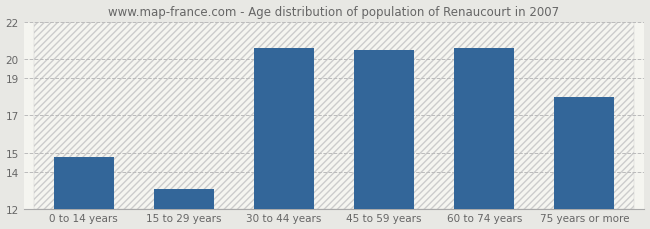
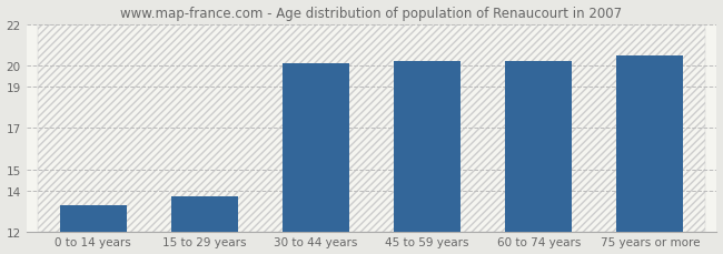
0 to 14 years: 14.8 -> 13.3
15 to 29 years: 13.1 -> 13.7
30 to 44 years: 20.6 -> 20.1
45 to 59 years: 20.5 -> 20.2
60 to 74 years: 20.6 -> 20.2
75 years or more: 18.0 -> 20.5
